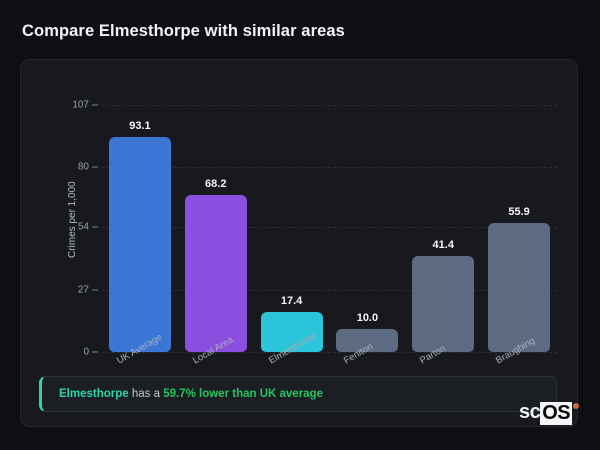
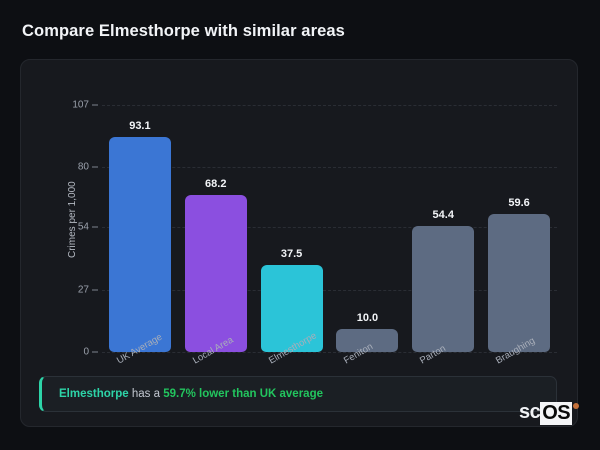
Elmesthorpe: 17.4 -> 37.5
Parton: 41.4 -> 54.4
Braughing: 55.9 -> 59.6
